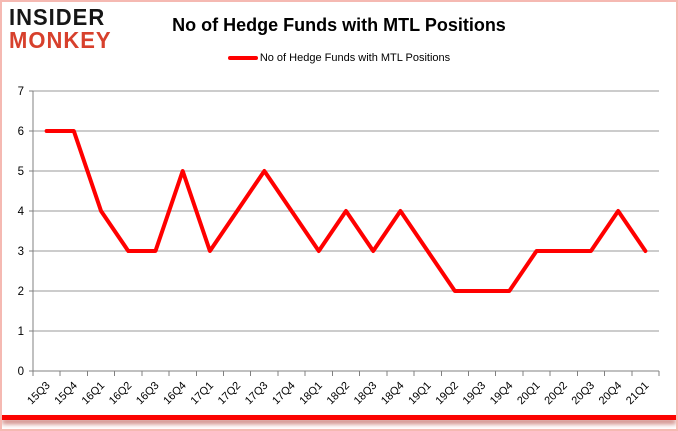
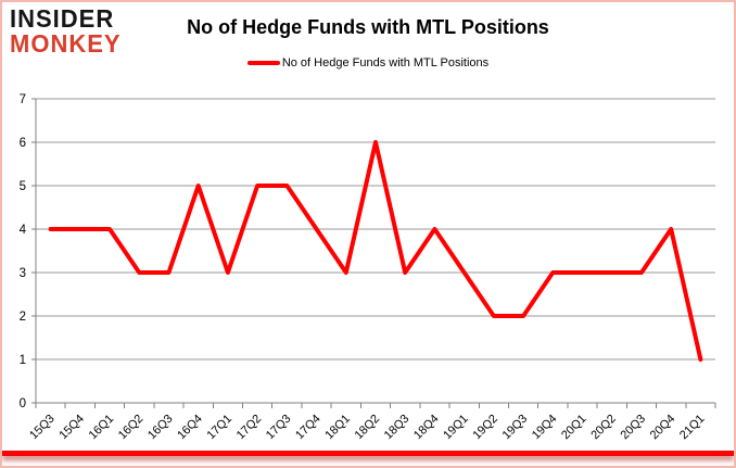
15Q3: 6 -> 4
15Q4: 6 -> 4
17Q2: 4 -> 5
18Q2: 4 -> 6
19Q4: 2 -> 3
21Q1: 3 -> 1
